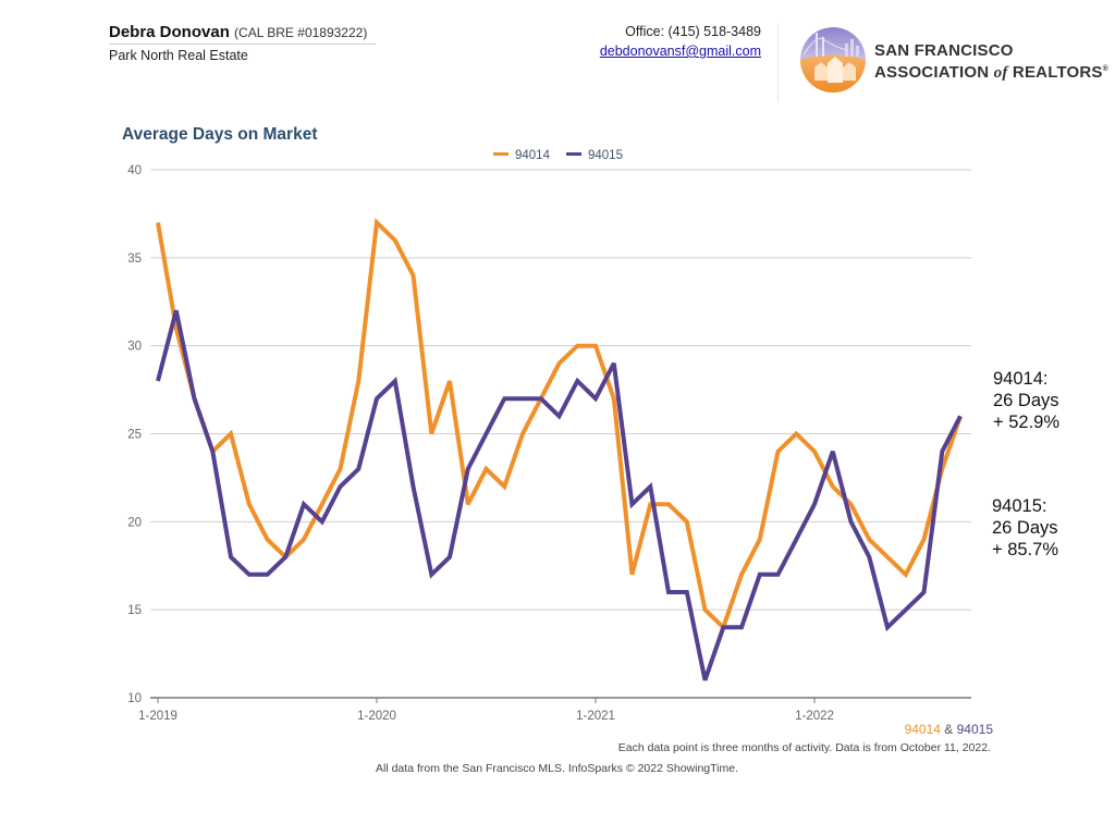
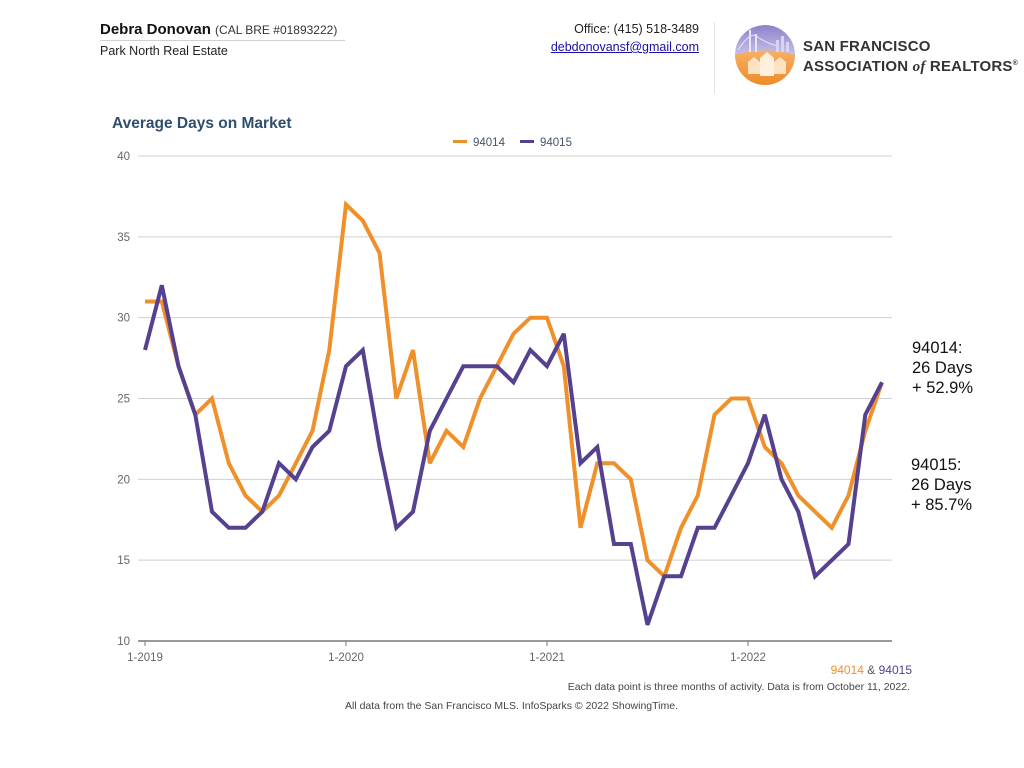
94014/1-2019: 37 -> 31
94014/1-2022: 24 -> 25
